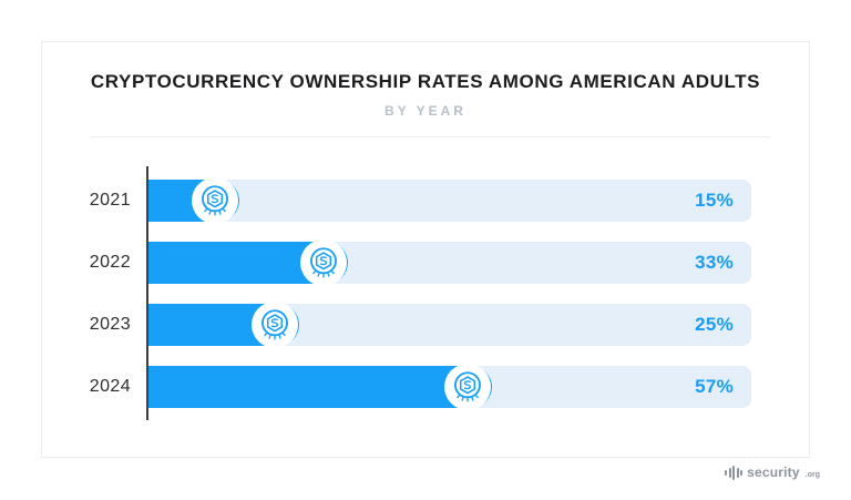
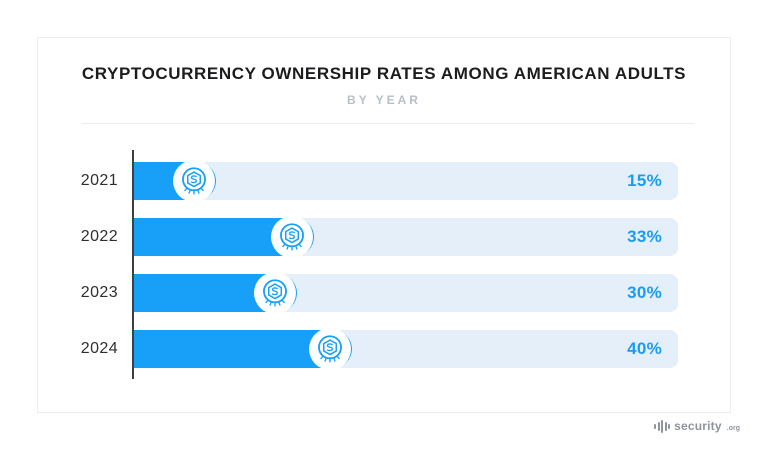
2023: 25% -> 30%
2024: 57% -> 40%
